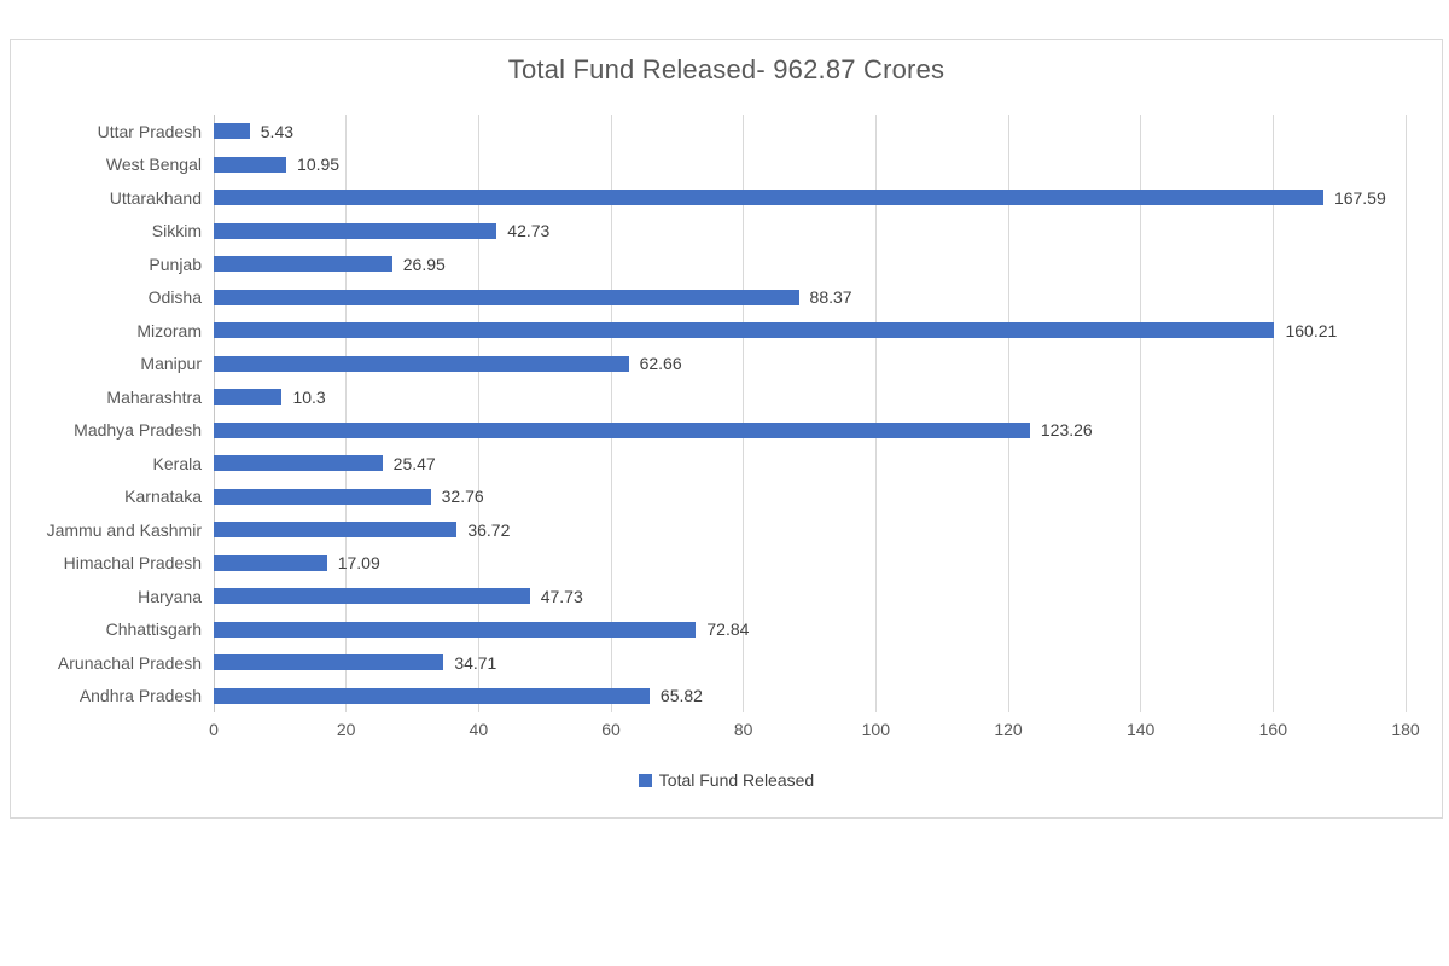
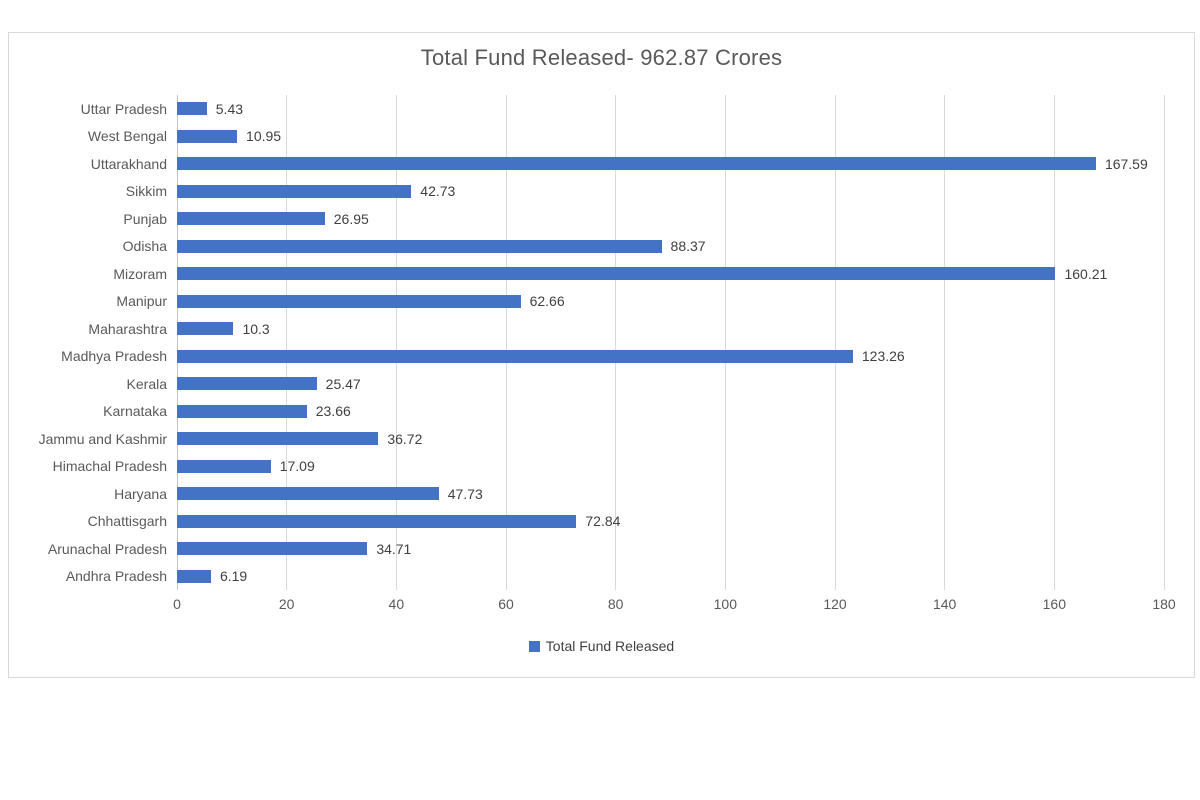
Karnataka: 32.76 -> 23.66
Andhra Pradesh: 65.82 -> 6.19
